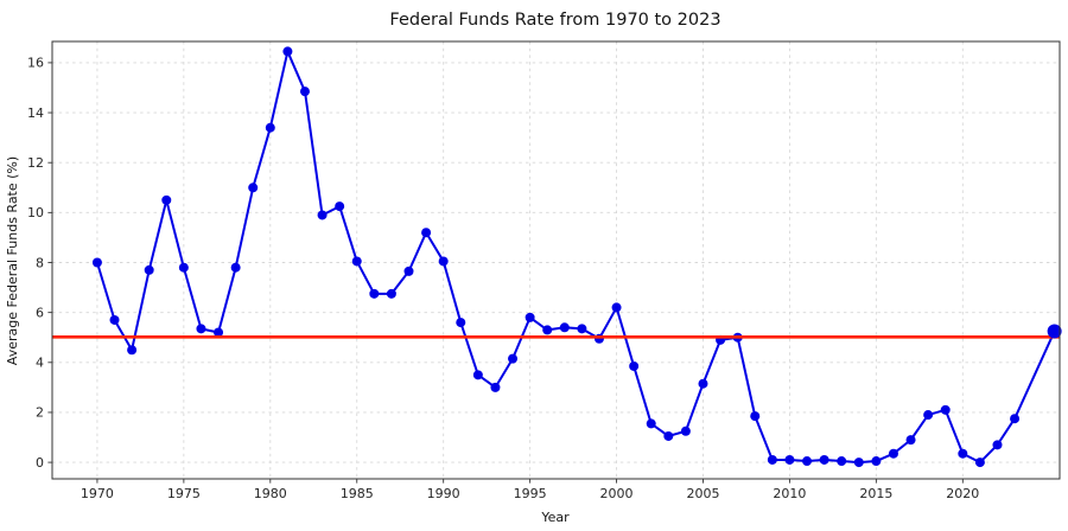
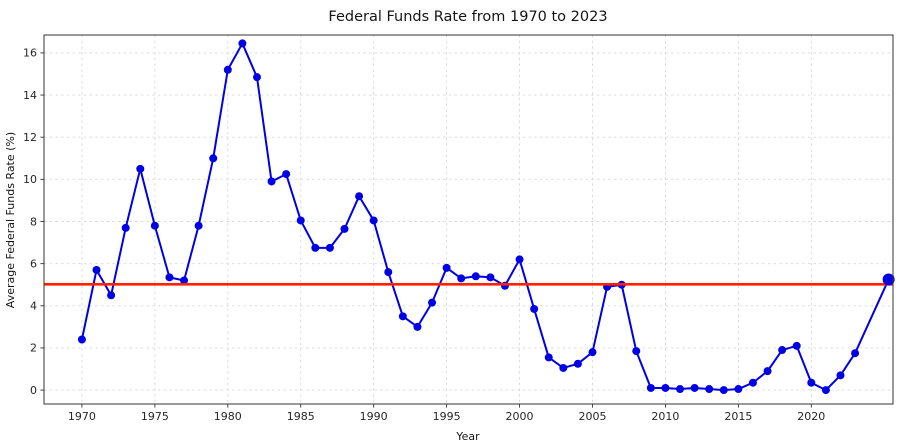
1970: 8.0 -> 2.4
1980: 13.4 -> 15.2
2005: 3.1 -> 1.8
